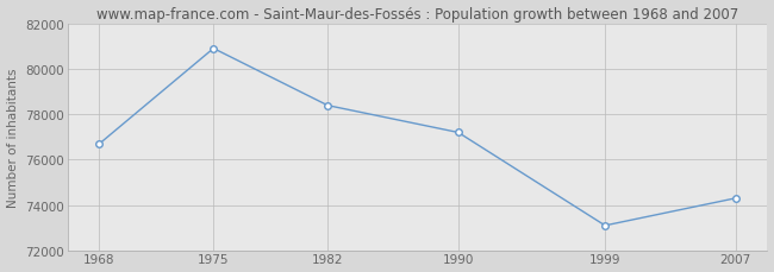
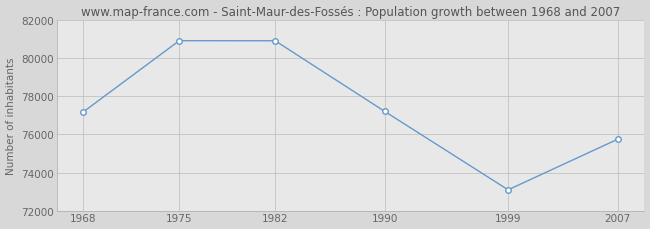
1968: 76700 -> 77200
1982: 78400 -> 80900
2007: 74300 -> 75800
